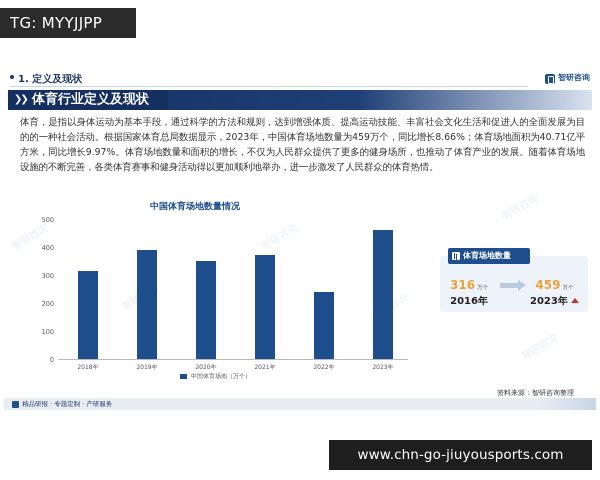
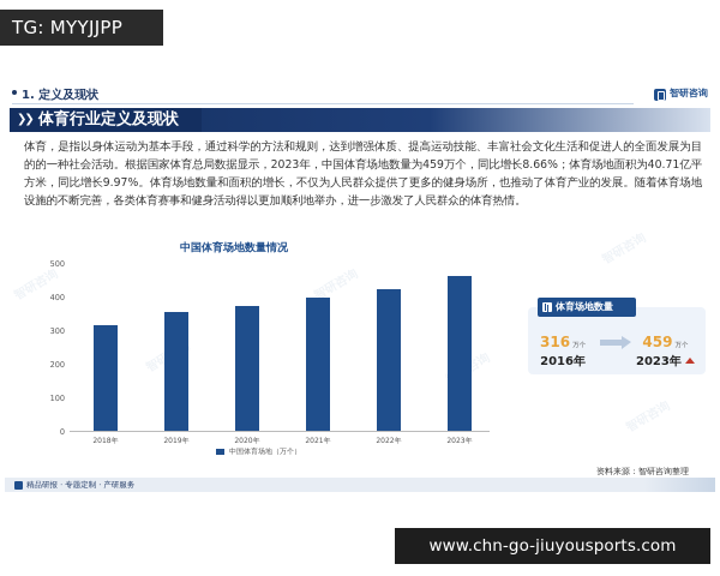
2019年: 390 -> 350
2020年: 350 -> 370
2021年: 370 -> 400
2022年: 240 -> 420
